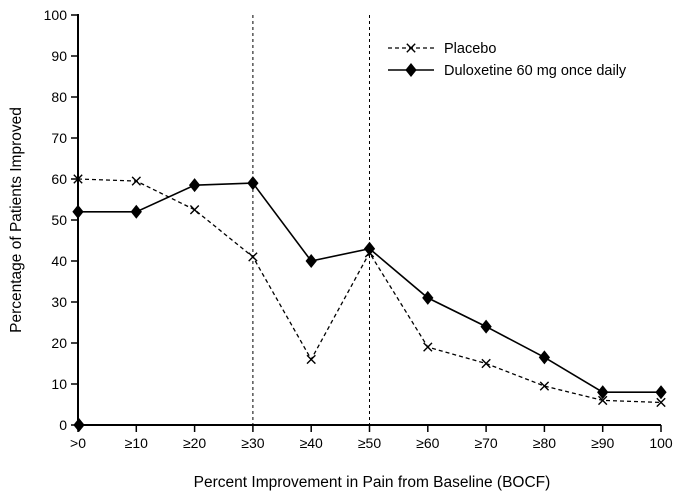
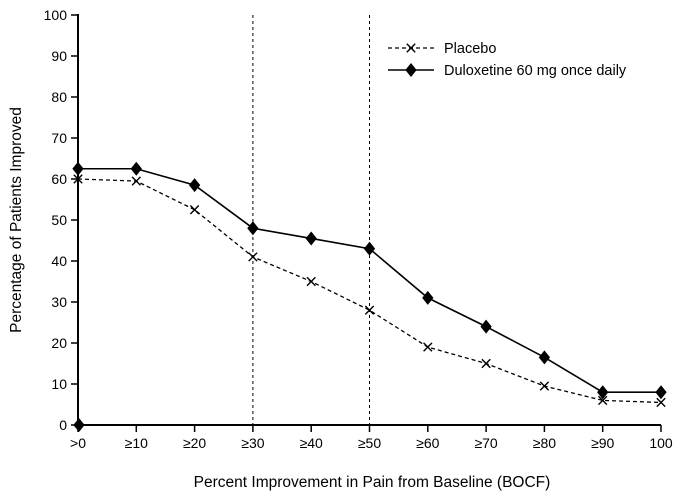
Duloxetine 60 mg once daily/>0: 52 -> 62
Duloxetine 60 mg once daily/≥10: 52 -> 62
Duloxetine 60 mg once daily/≥30: 59 -> 48
Placebo/≥40: 16 -> 35
Duloxetine 60 mg once daily/≥40: 40 -> 46
Placebo/≥50: 42 -> 28
